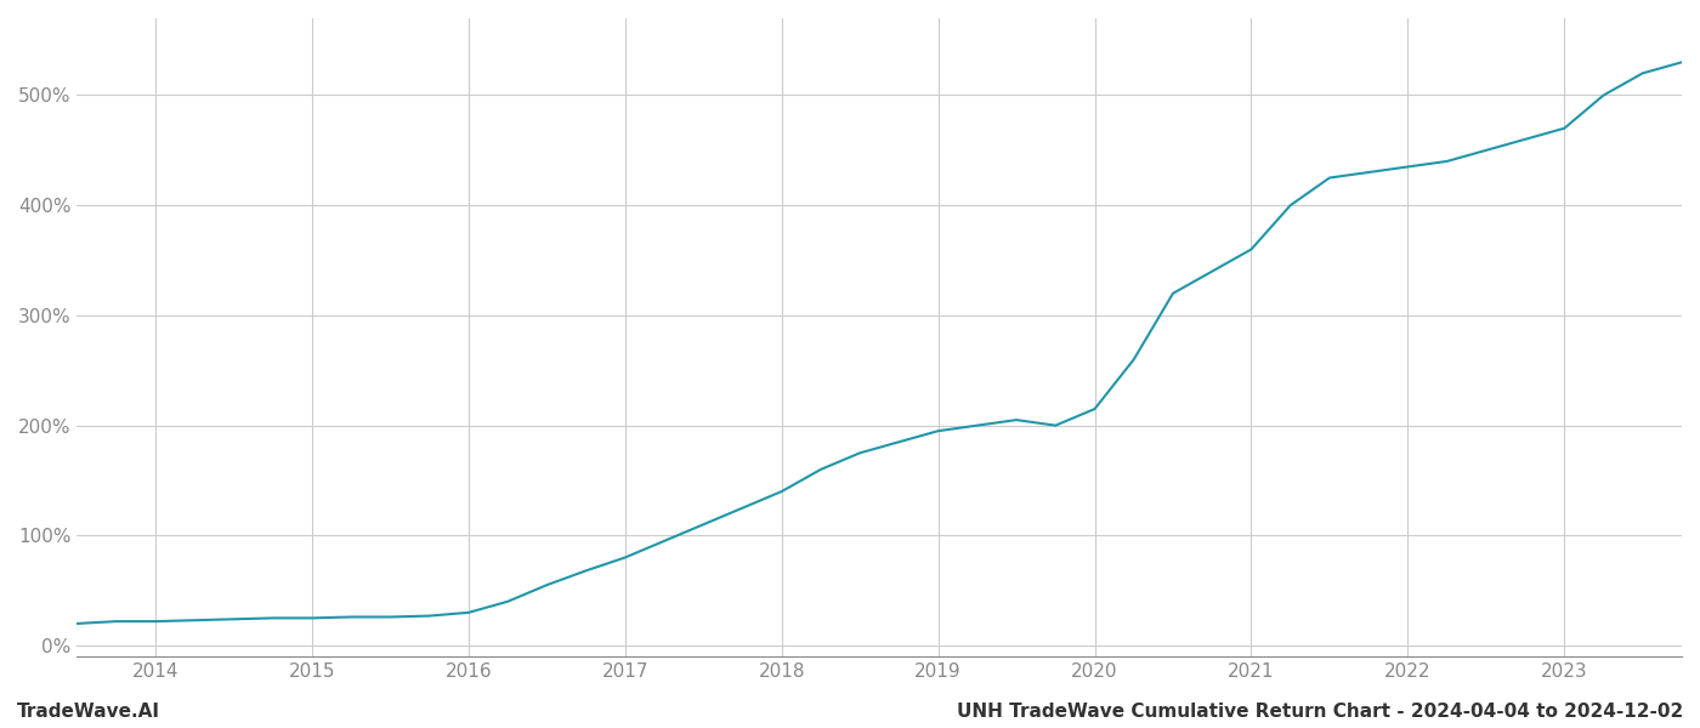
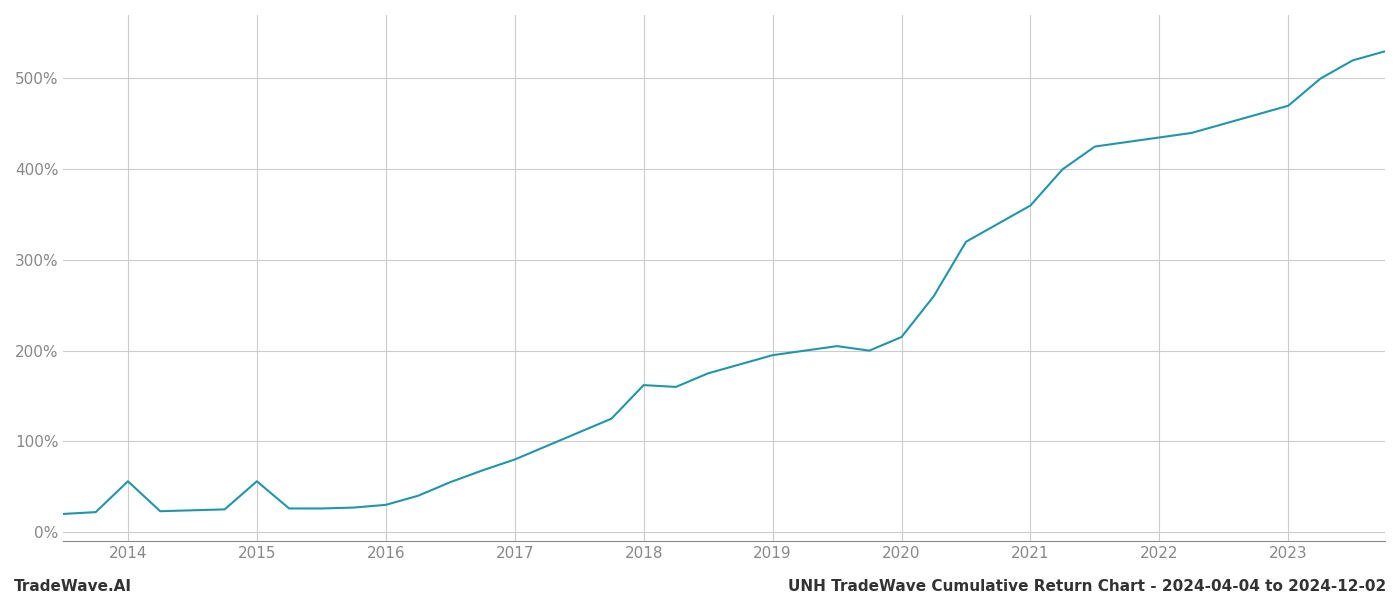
2014: 22% -> 56%
2015: 25% -> 56%
2018: 140% -> 162%
